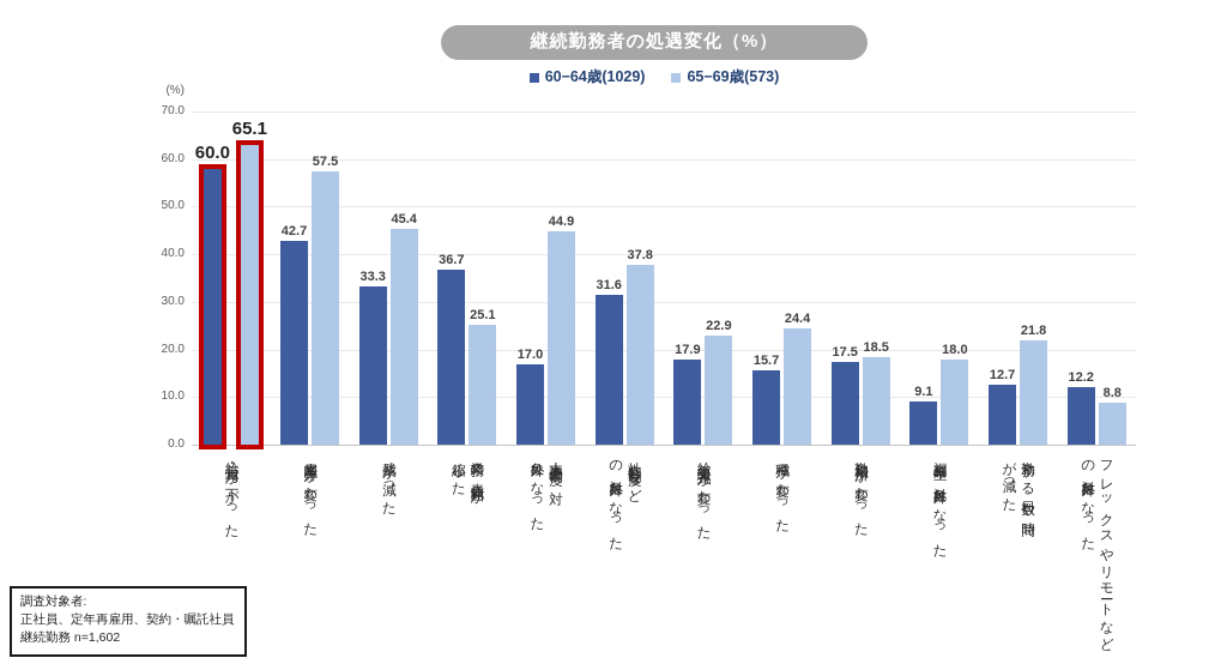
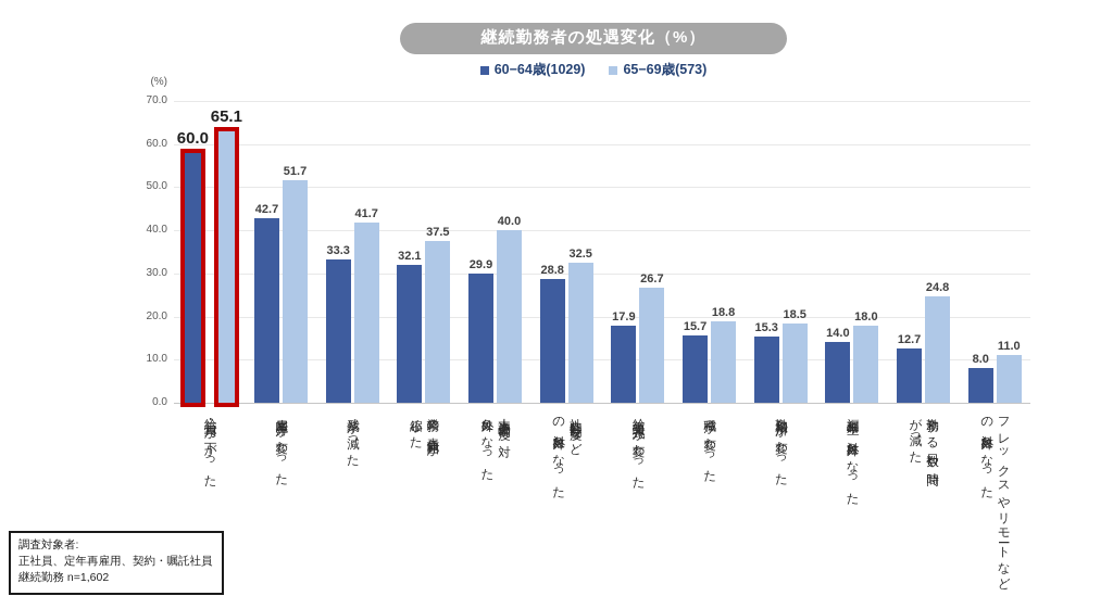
65−69歳(573)/雇用区分が変わった: 57.5 -> 51.7
65−69歳(573)/残業が減った: 45.4 -> 41.7
60−64歳(1029)/業務の責任範囲が 縮小した: 36.7 -> 32.1
65−69歳(573)/業務の責任範囲が 縮小した: 25.1 -> 37.5
60−64歳(1029)/人事評価制度の対 象外になった: 17.0 -> 29.9
65−69歳(573)/人事評価制度の対 象外になった: 44.9 -> 40.0
60−64歳(1029)/社内公募制度など の対象外になった: 31.6 -> 28.8
65−69歳(573)/社内公募制度など の対象外になった: 37.8 -> 32.5
65−69歳(573)/給与支給方式が変わった: 22.9 -> 26.7
65−69歳(573)/職種が変わった: 24.4 -> 18.8
60−64歳(1029)/勤務場所が変わった: 17.5 -> 15.3
60−64歳(1029)/福利厚生の対象外になった: 9.1 -> 14.0
65−69歳(573)/勤務する日数や時間 が減った: 21.8 -> 24.8
60−64歳(1029)/フレックスやリモートなど の対象外になった: 12.2 -> 8.0
65−69歳(573)/フレックスやリモートなど の対象外になった: 8.8 -> 11.0
